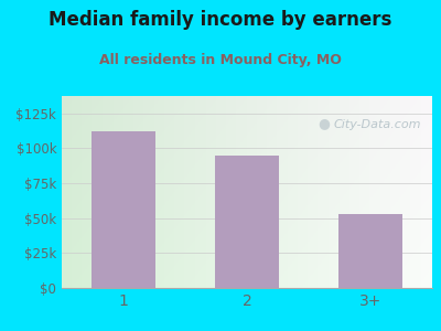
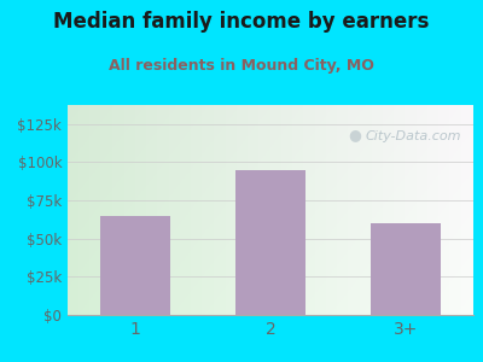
1: $112k -> $65k
3+: $53k -> $60k
